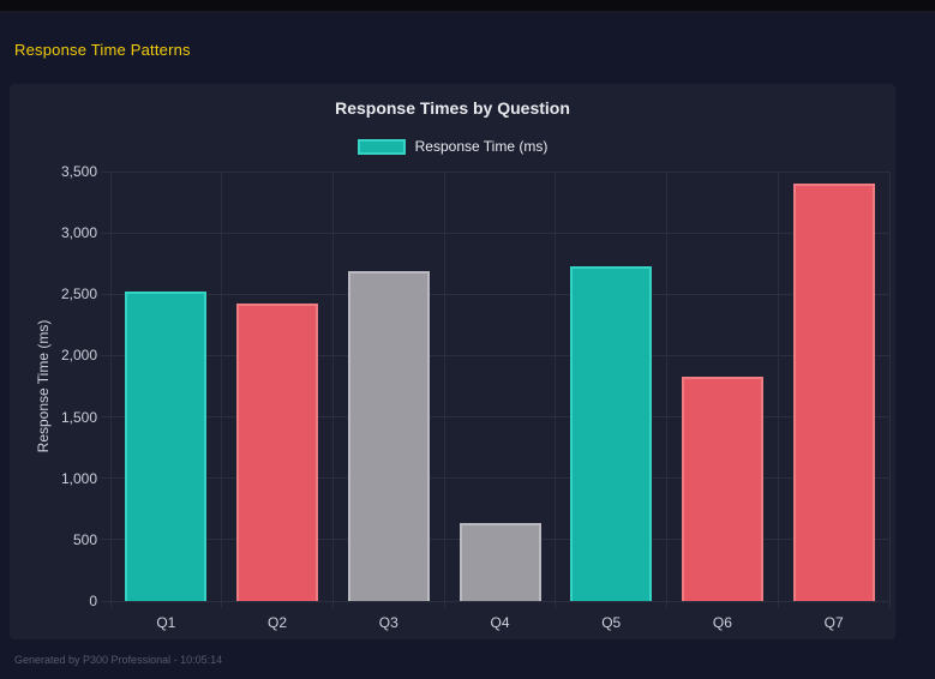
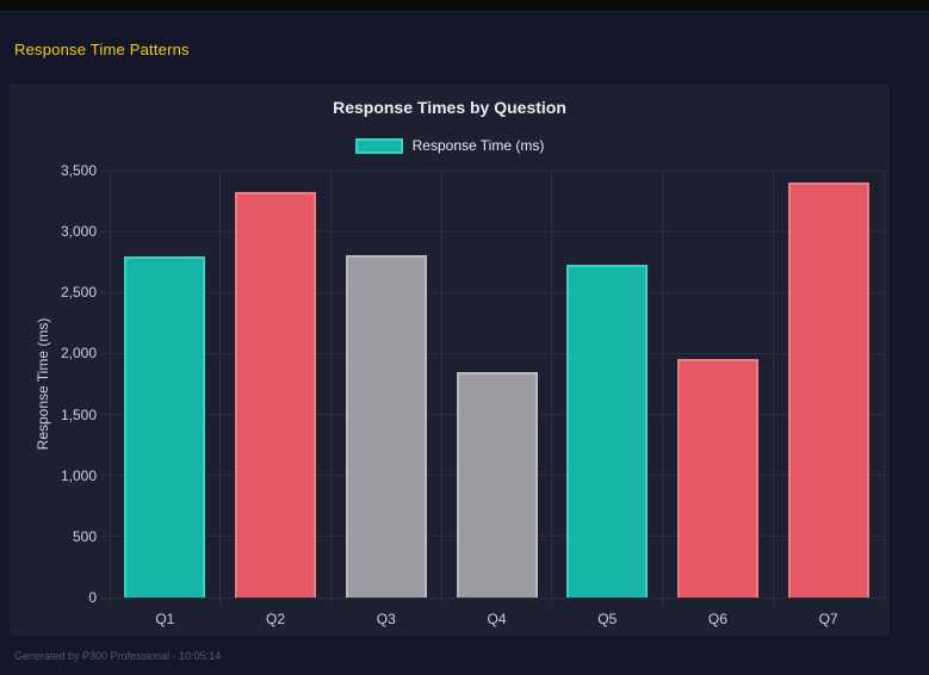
Q1: 2520 -> 2800
Q2: 2420 -> 3320
Q3: 2690 -> 2810
Q4: 640 -> 1850
Q6: 1830 -> 1960
